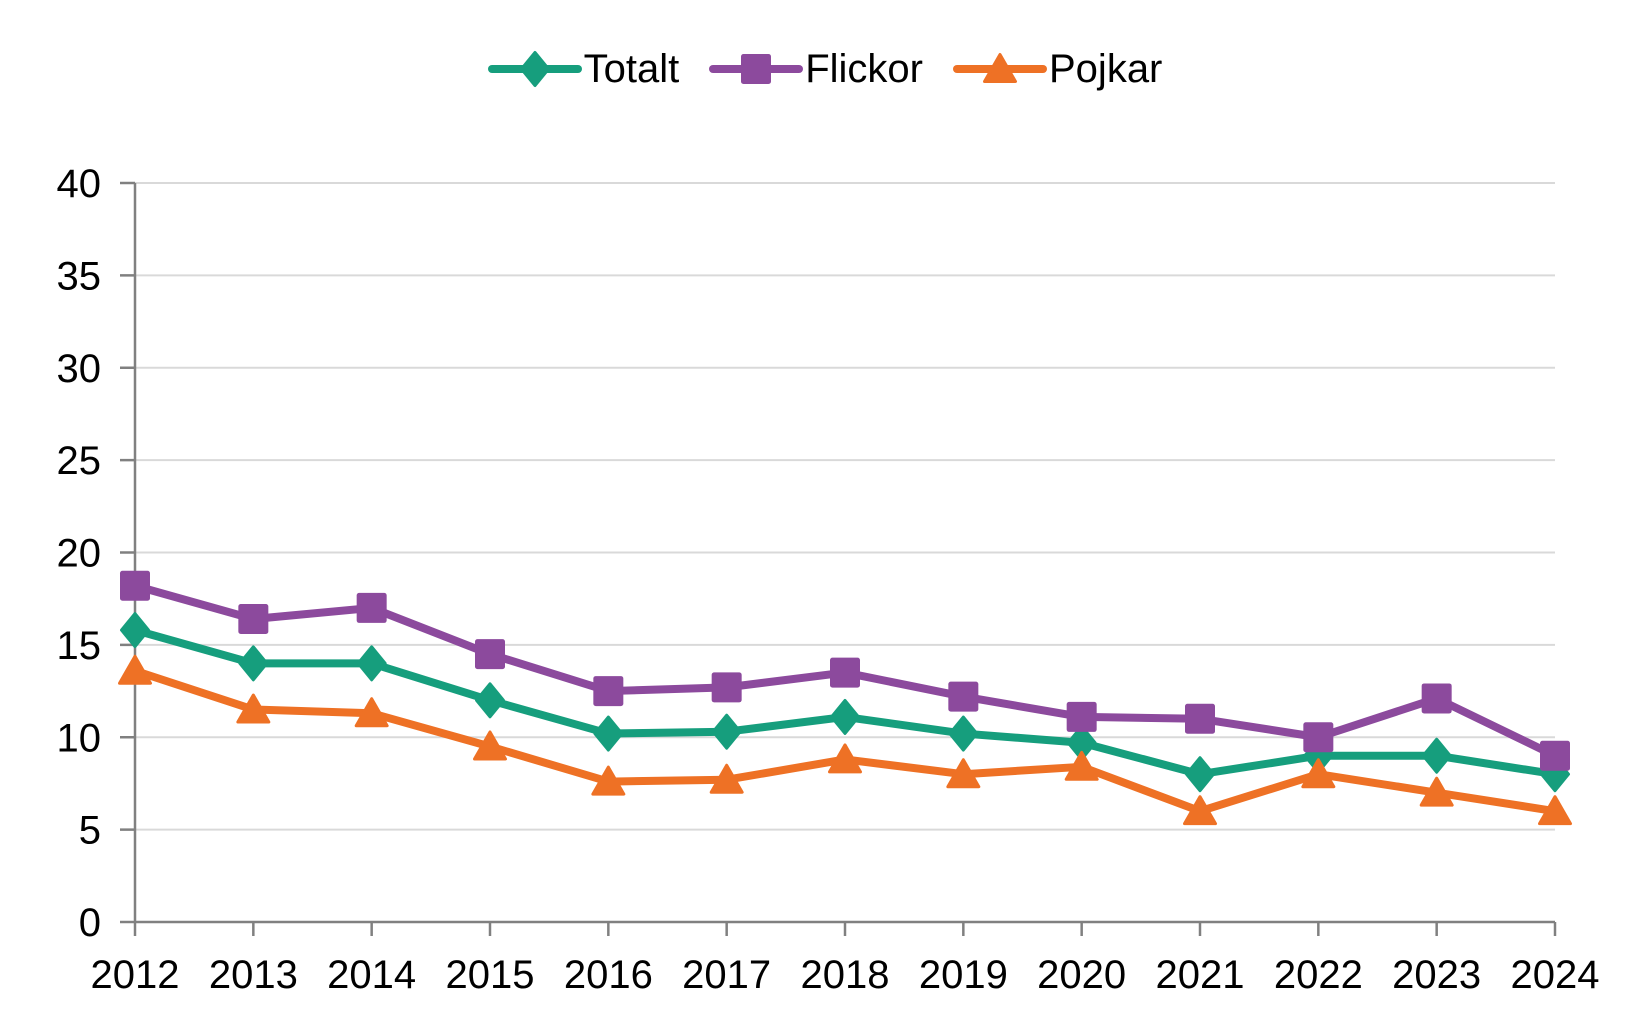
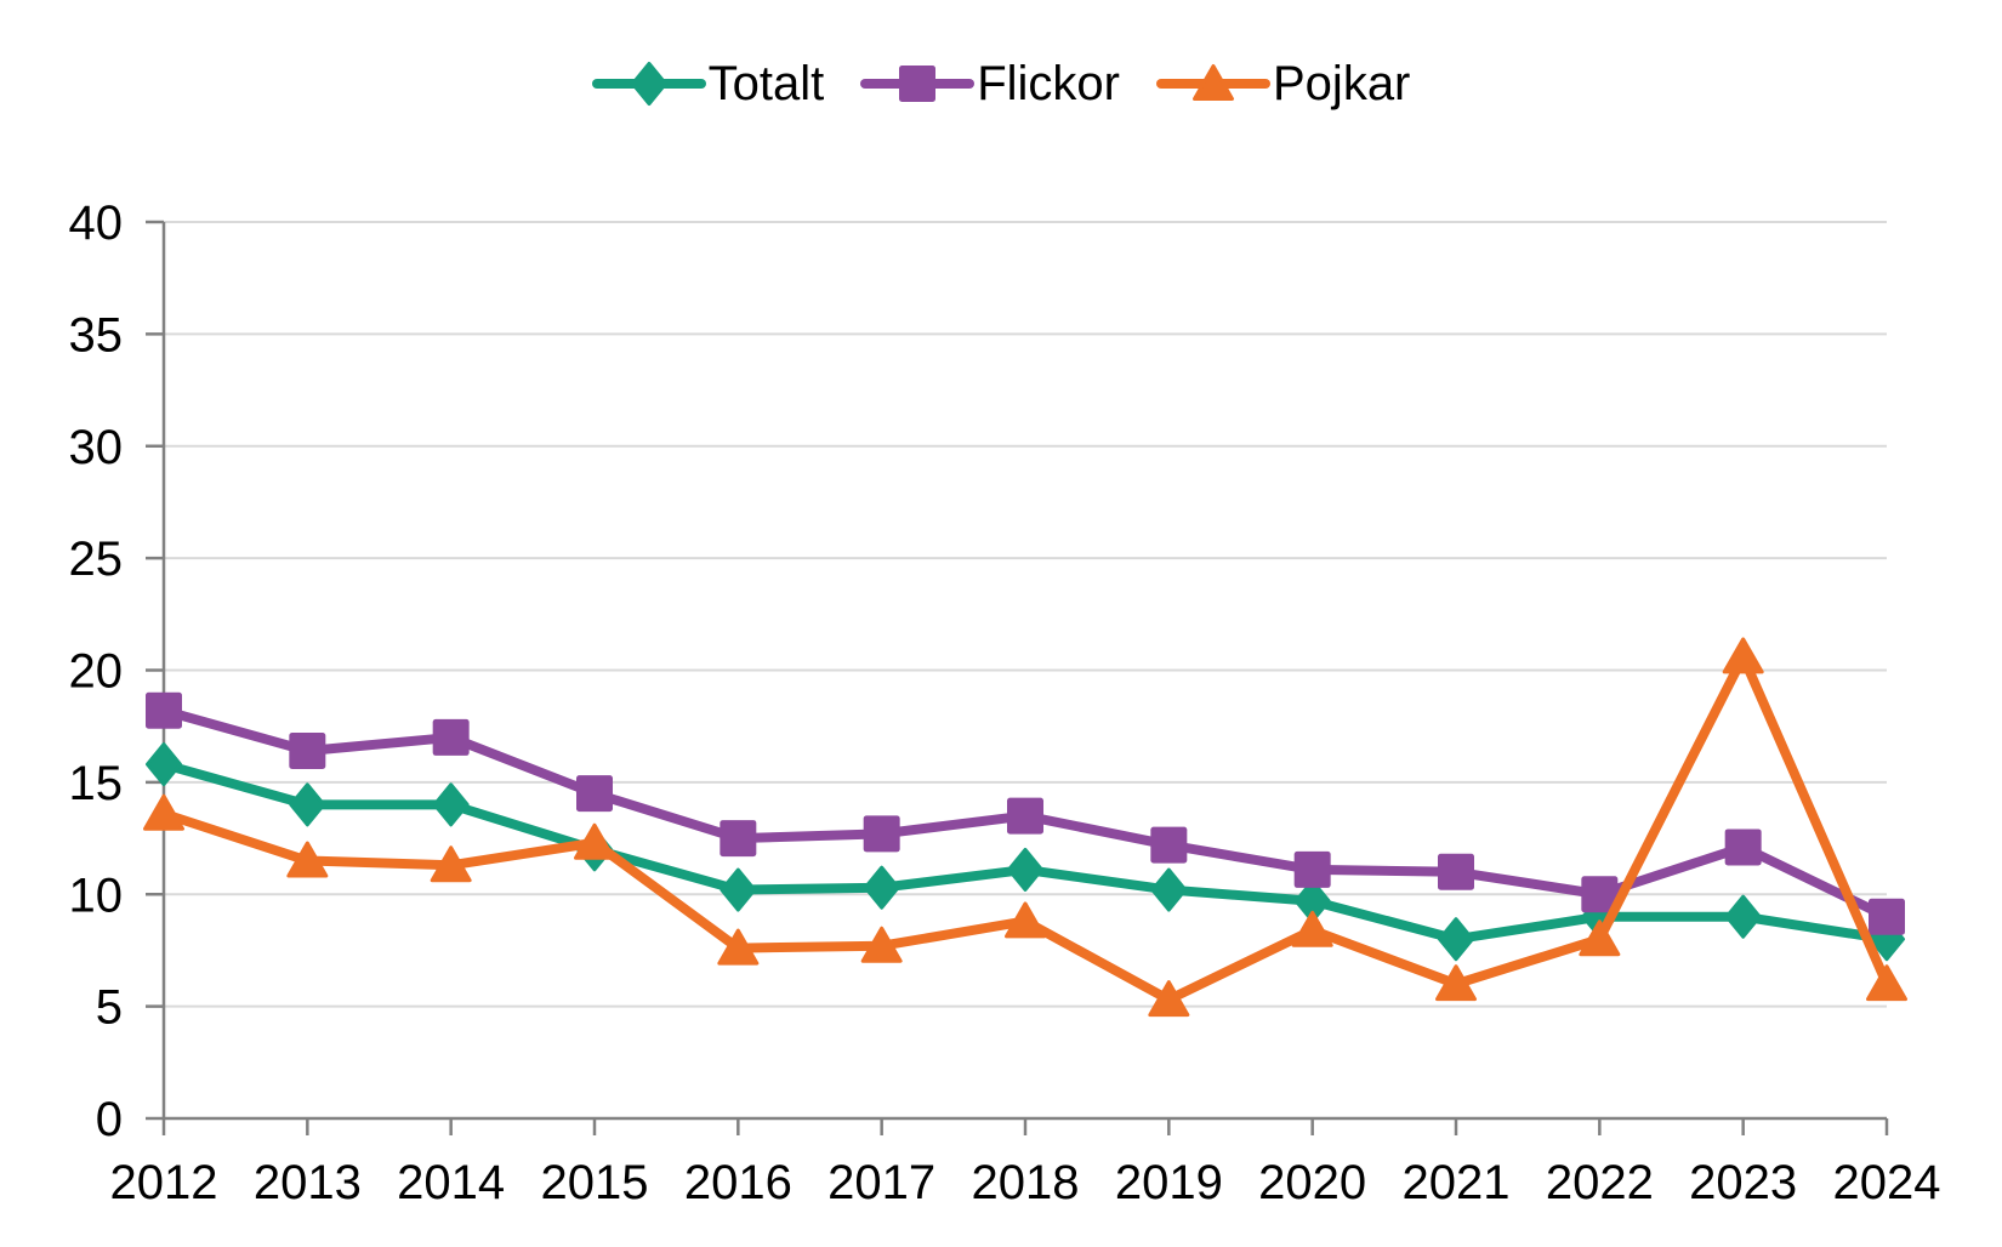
Pojkar/2015: 9.5 -> 12.3
Pojkar/2019: 8.0 -> 5.3
Pojkar/2023: 7.0 -> 20.6
